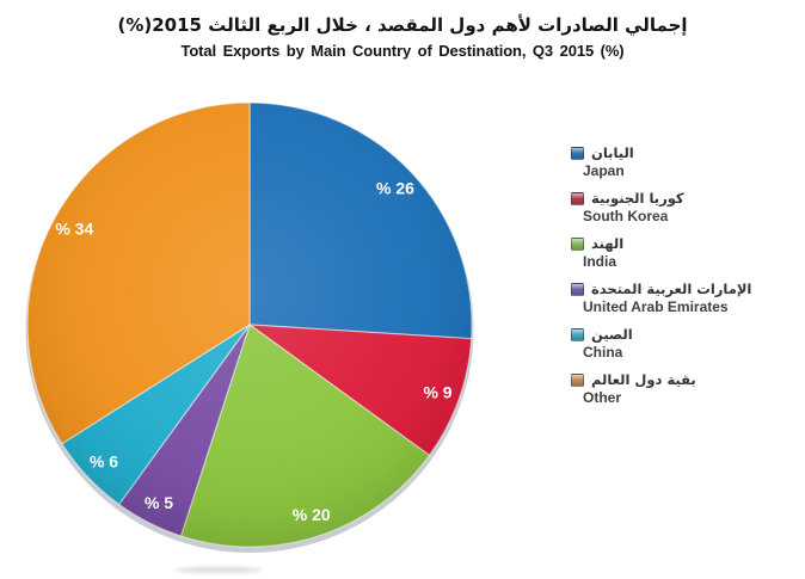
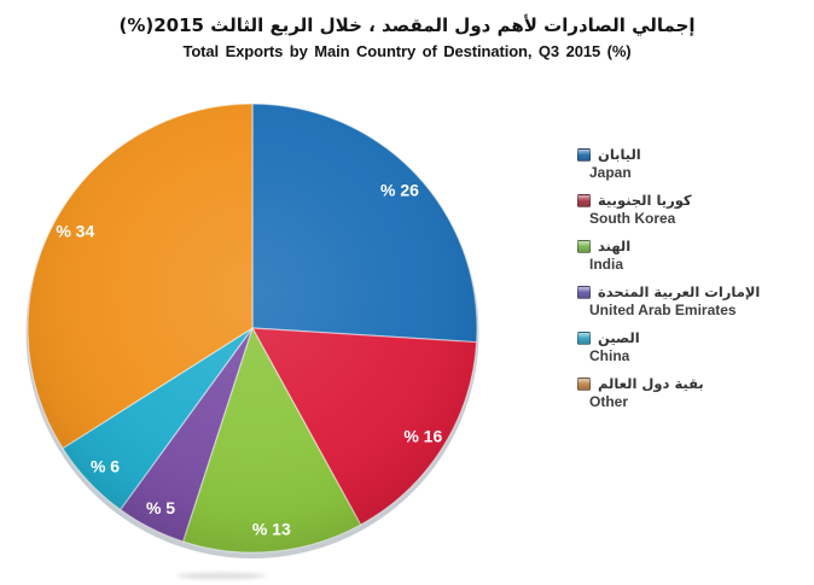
South Korea: 9 -> 16
India: 20 -> 13
